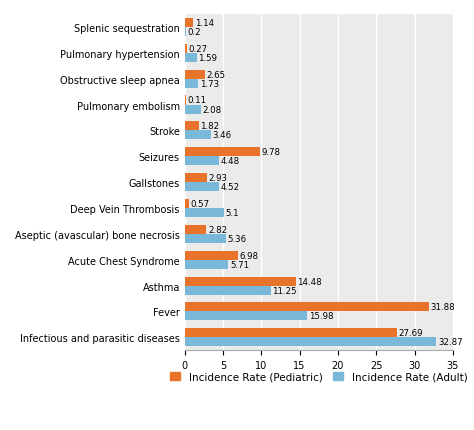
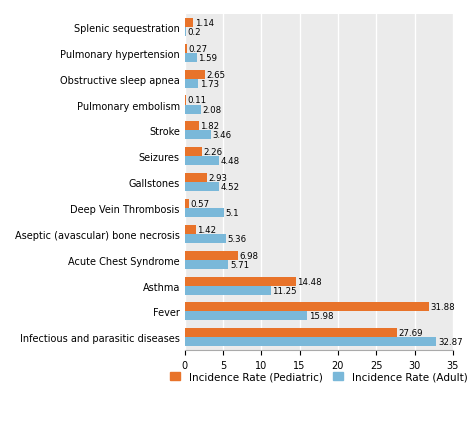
Incidence Rate (Pediatric)/Seizures: 9.78 -> 2.26
Incidence Rate (Pediatric)/Aseptic (avascular) bone necrosis: 2.82 -> 1.42
